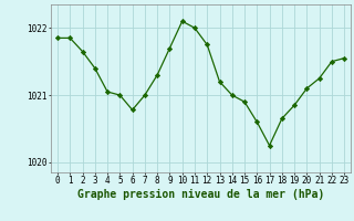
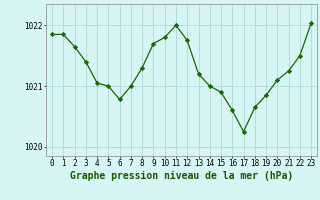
10: 1022.10 -> 1021.80
23: 1021.55 -> 1022.04
